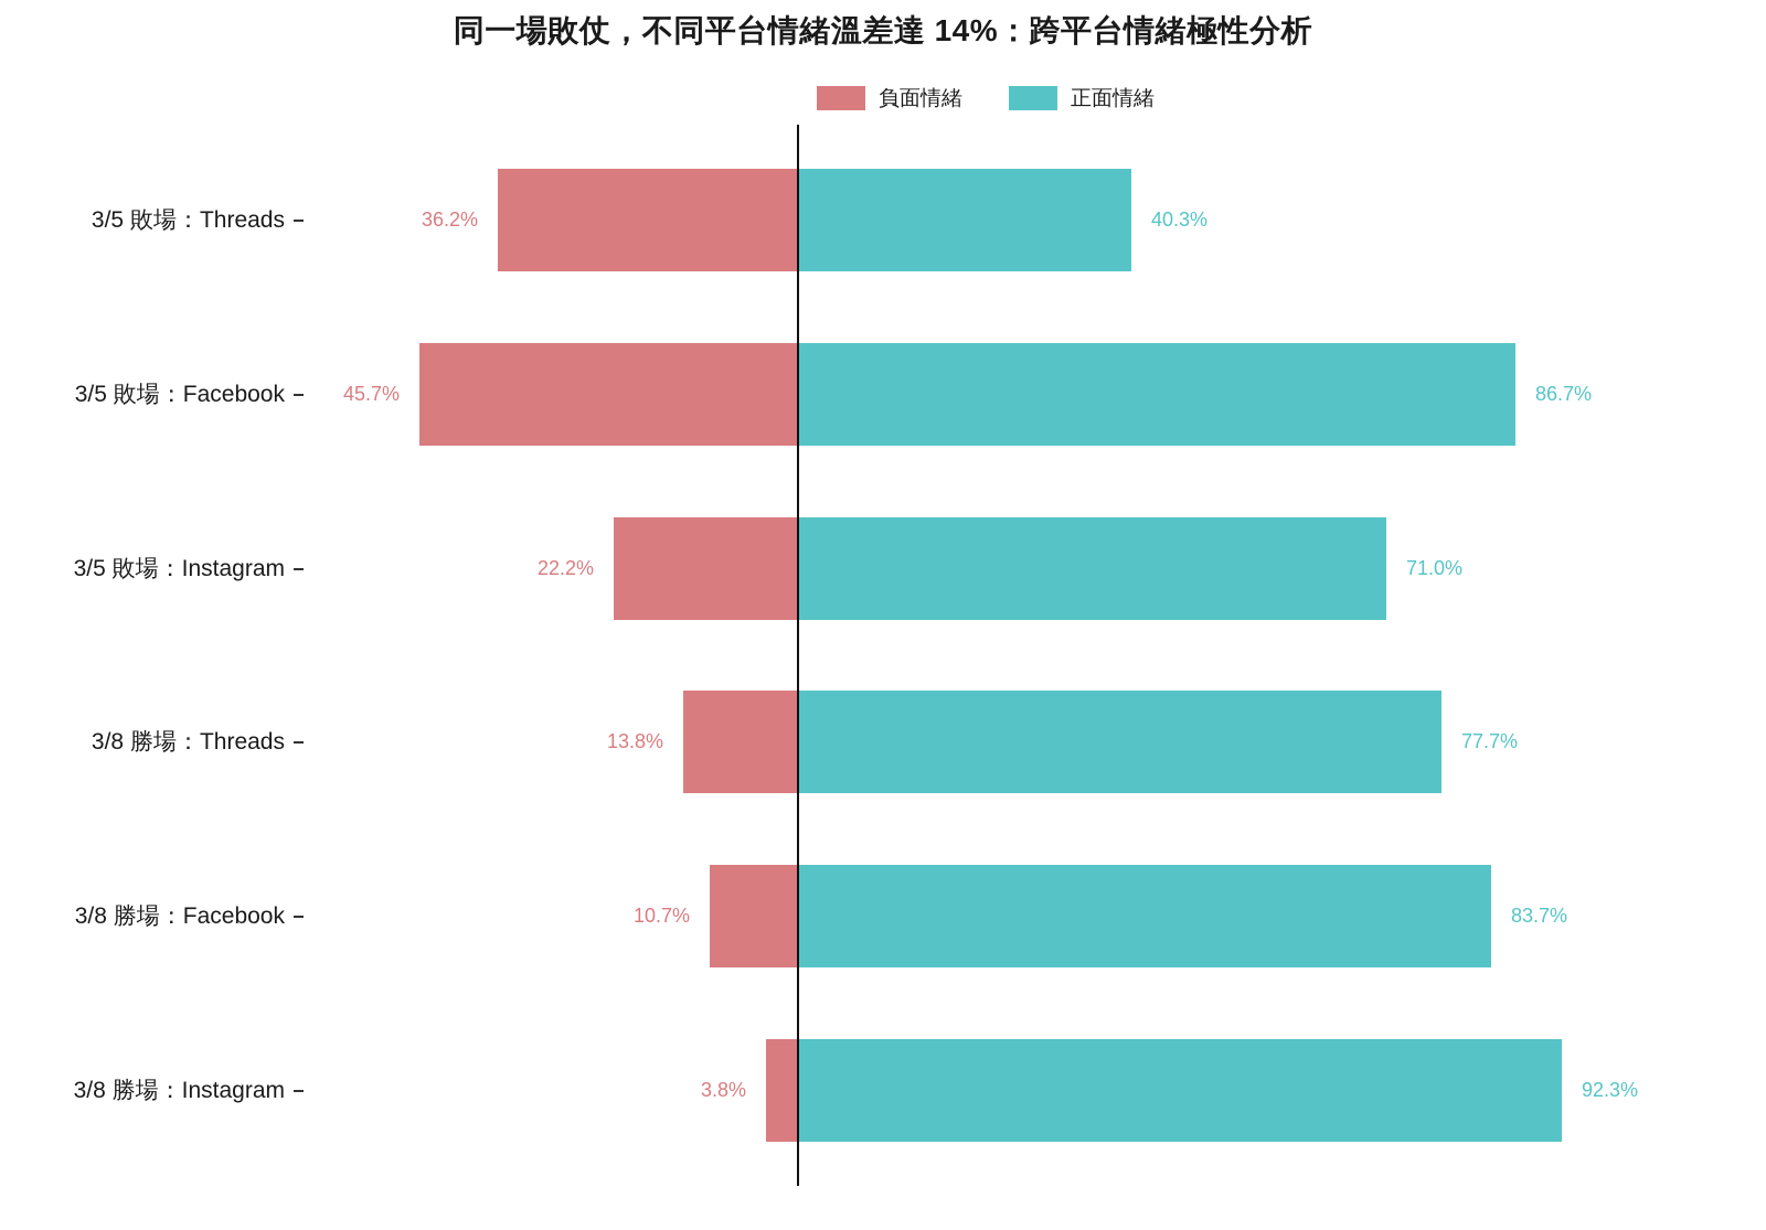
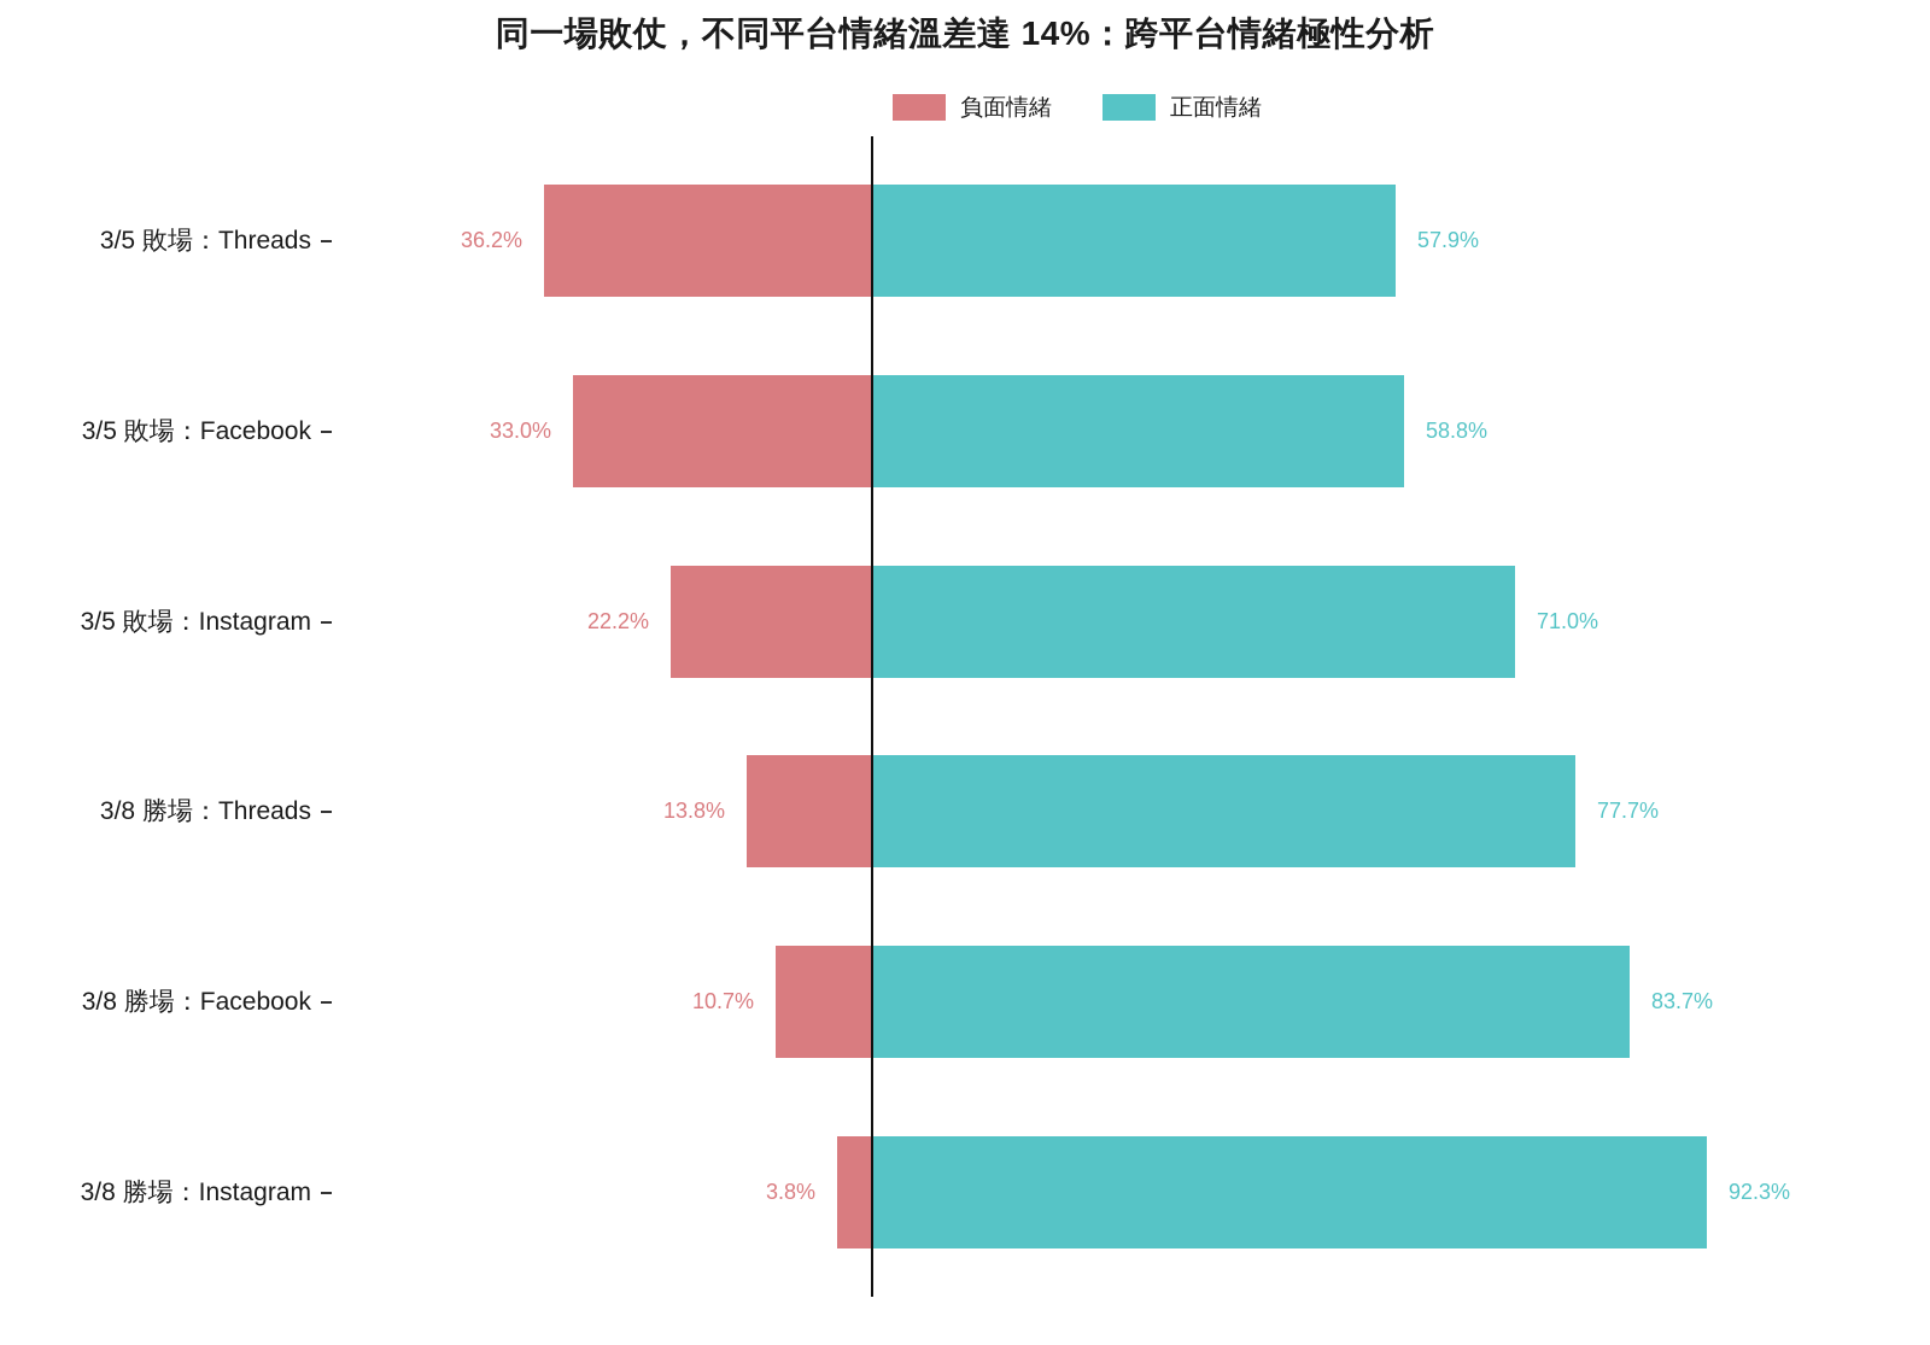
正面情緒/3/5 敗場：Threads: 40.3% -> 57.9%
負面情緒/3/5 敗場：Facebook: 45.7% -> 33.0%
正面情緒/3/5 敗場：Facebook: 86.7% -> 58.8%
